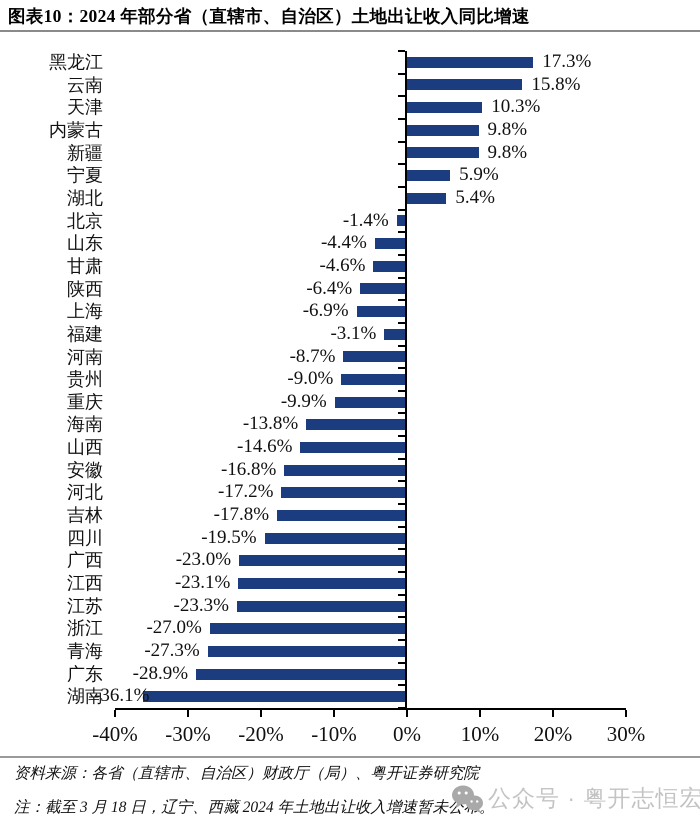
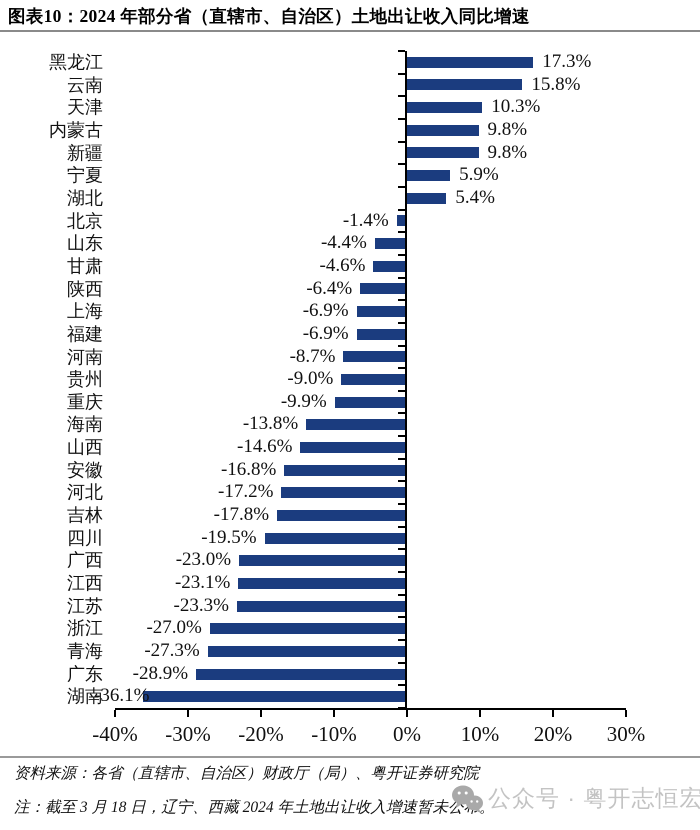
福建: -3.1% -> -6.9%
